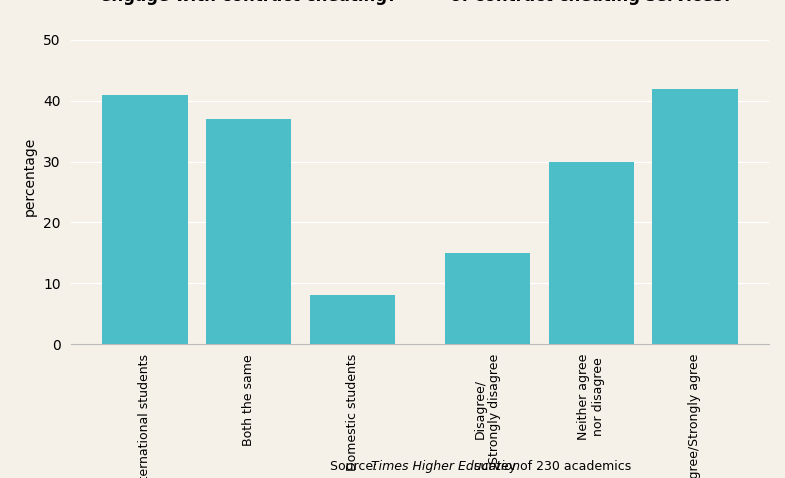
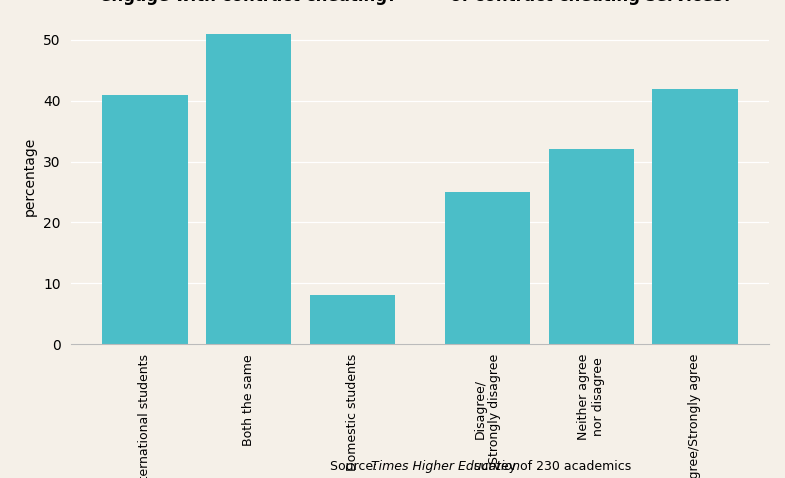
Both the same: 37 -> 51
Disagree/ Strongly disagree: 15 -> 25
Neither agree nor disagree: 30 -> 32
